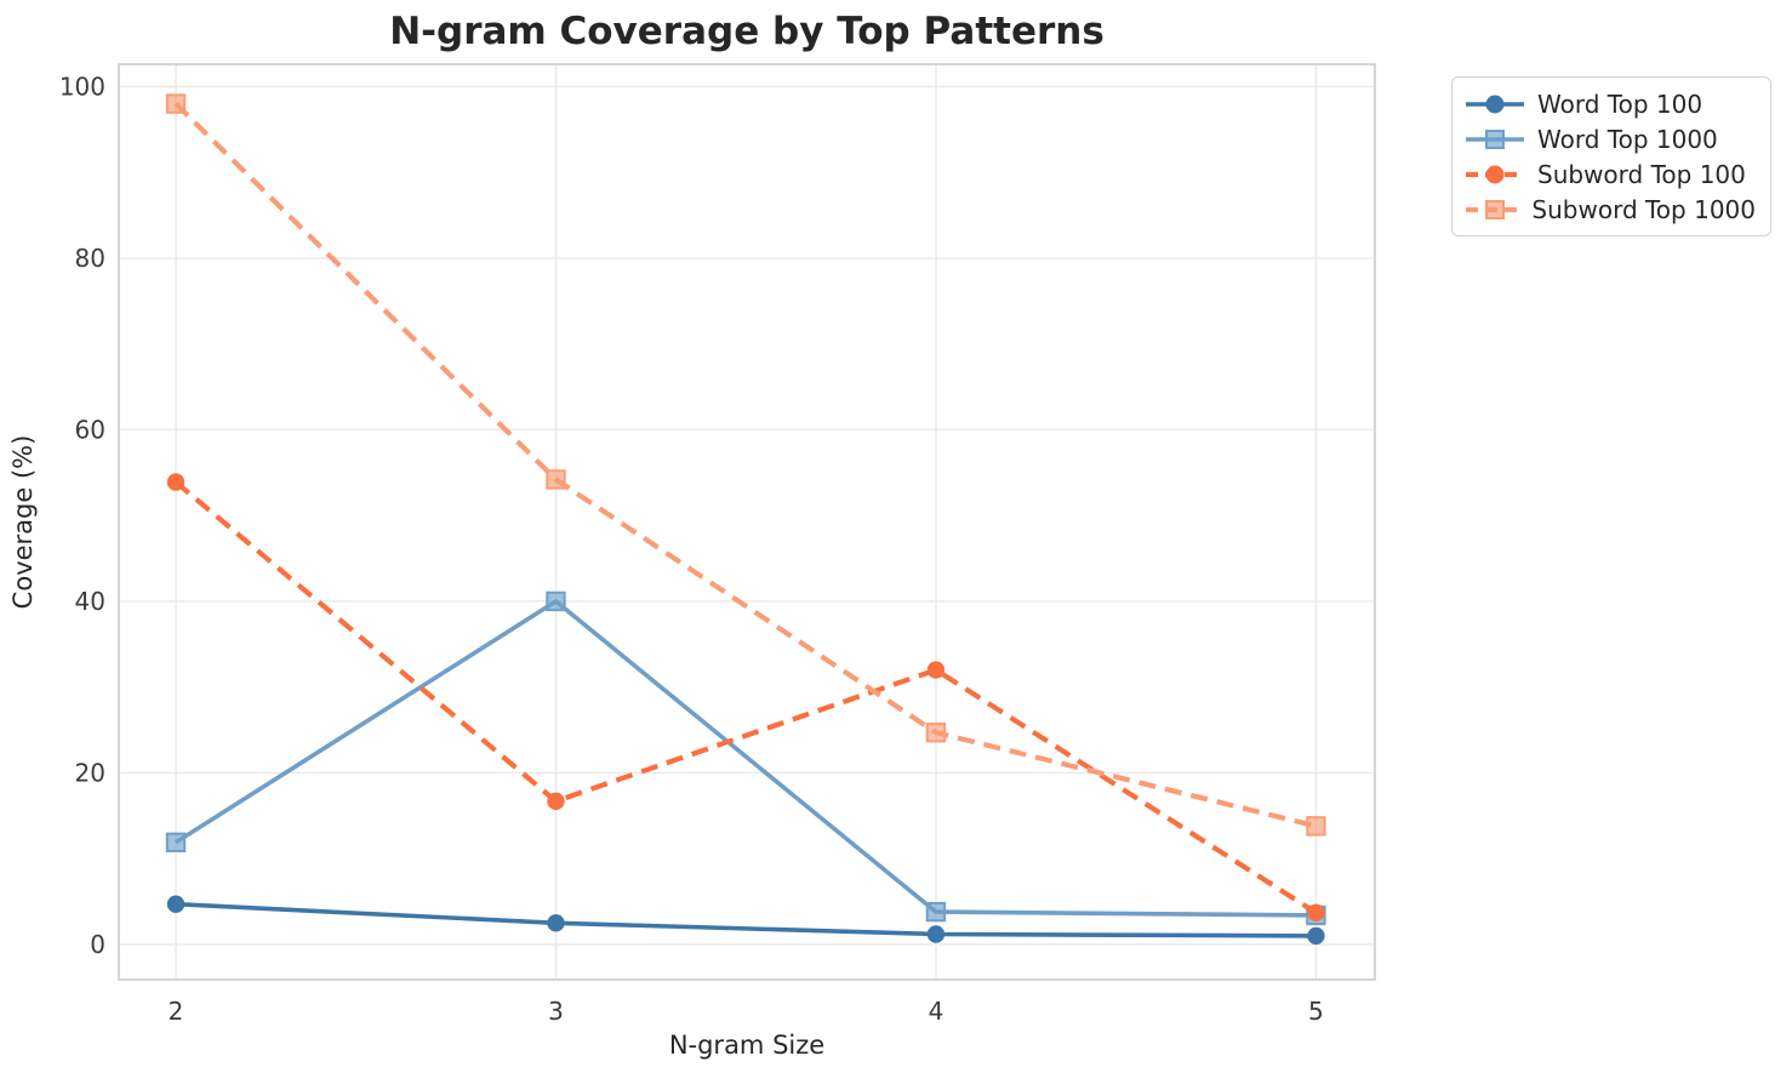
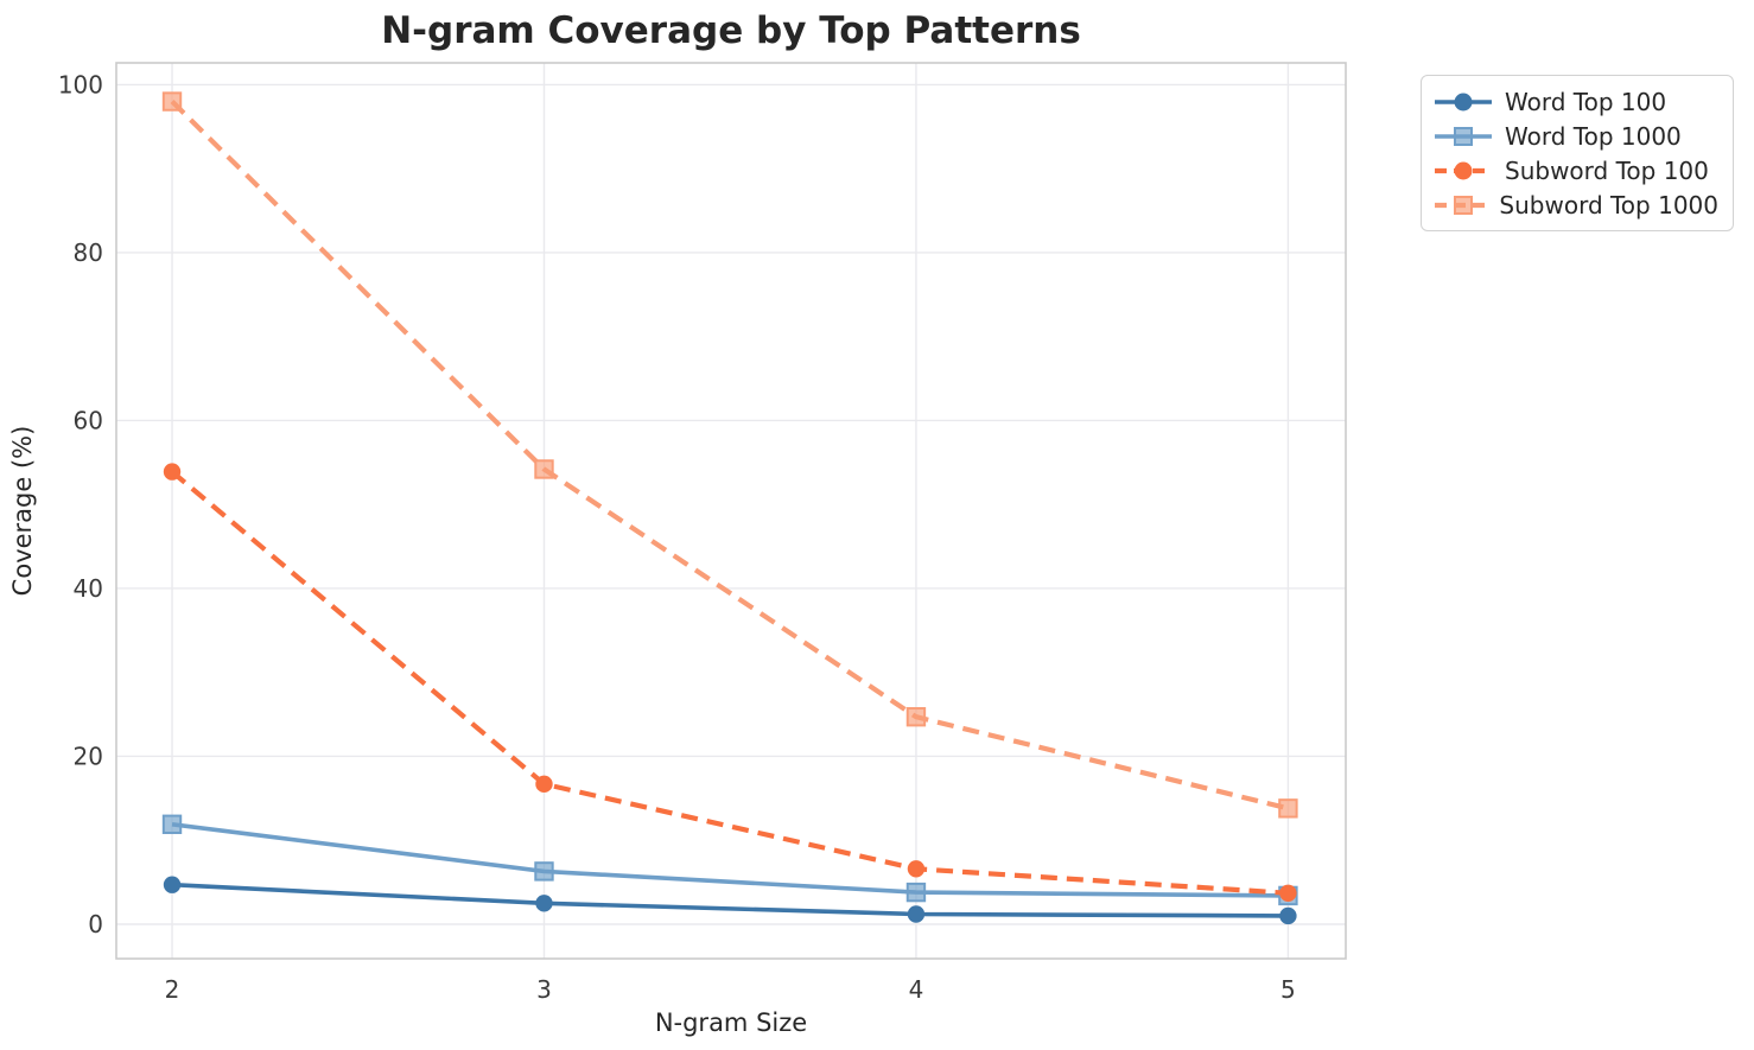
Word Top 1000/3: 40 -> 6
Subword Top 100/4: 32 -> 7
